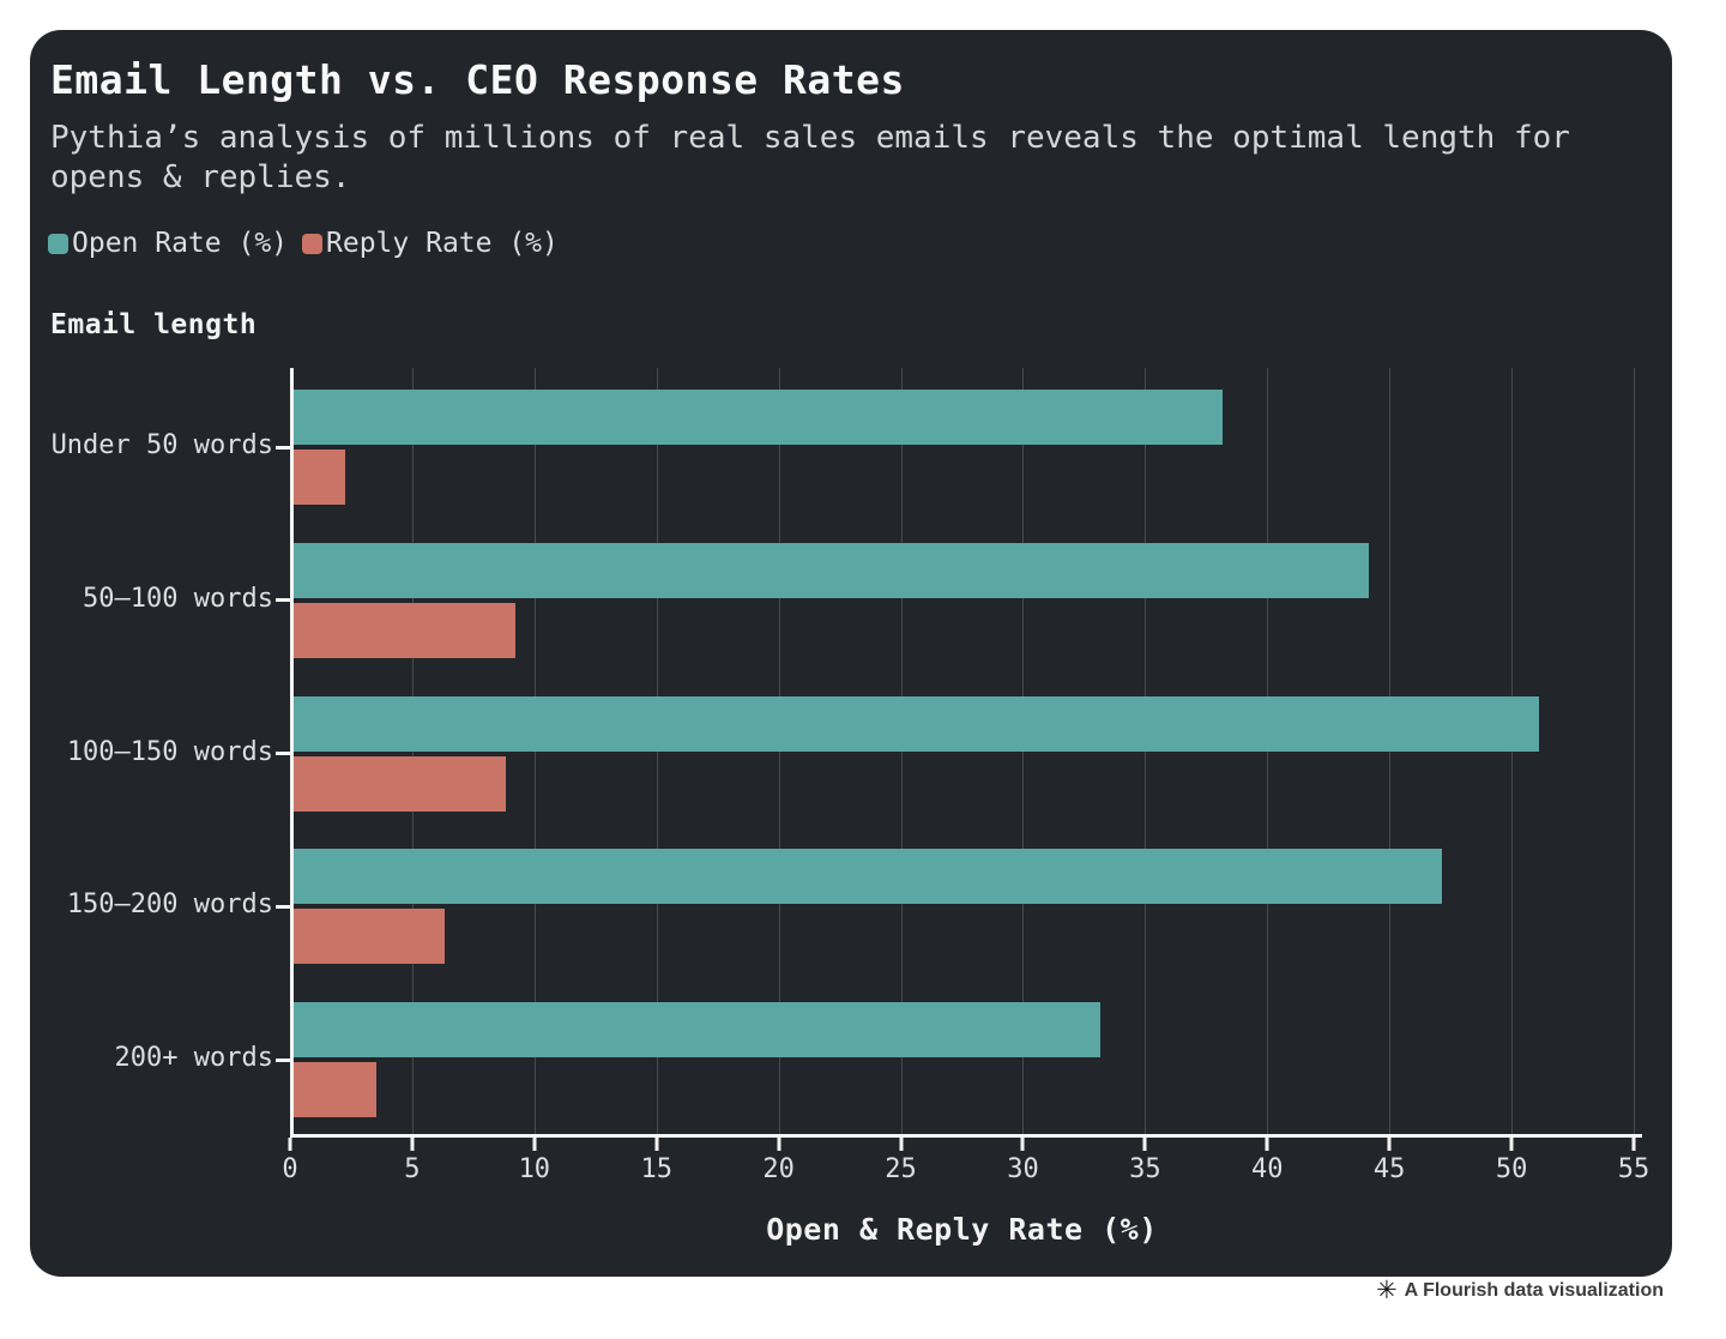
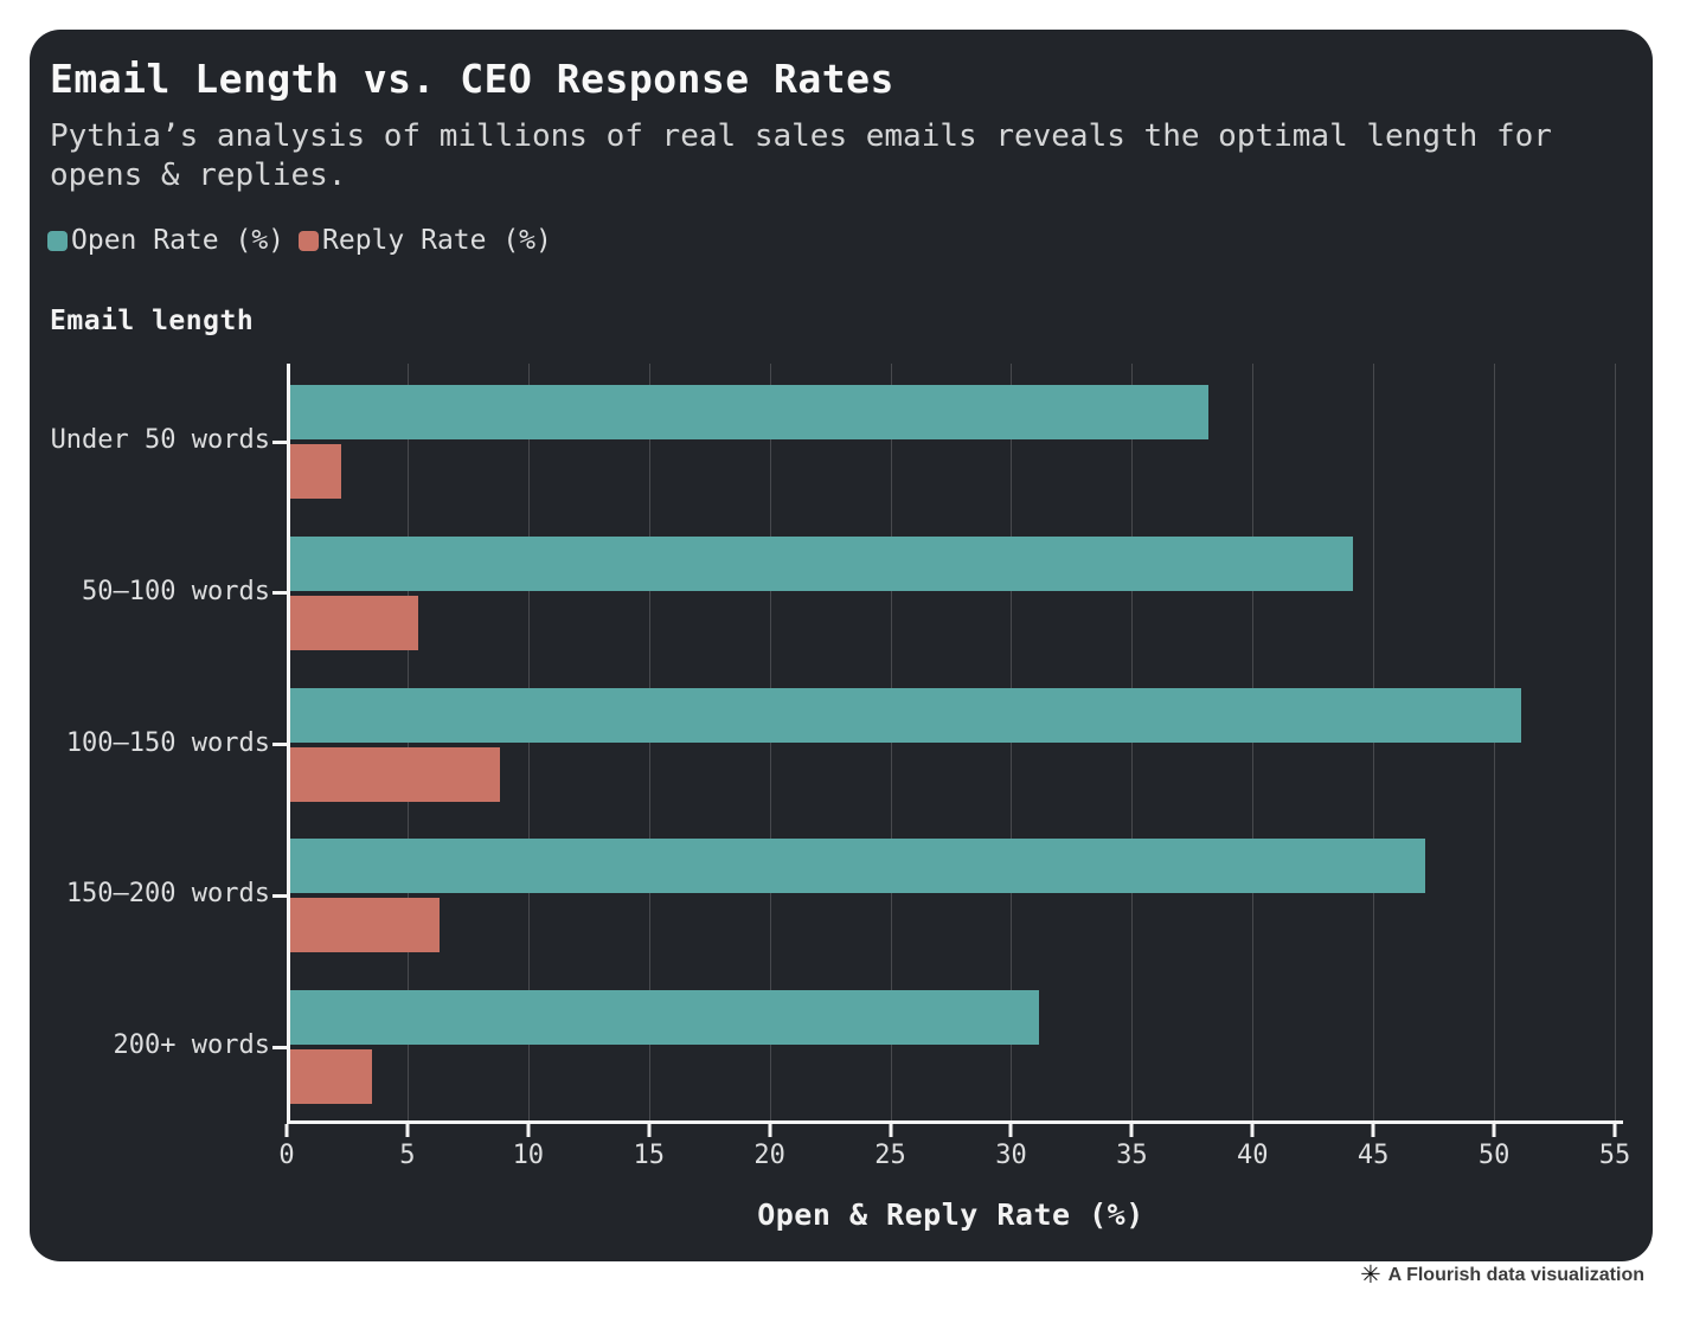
Reply Rate (%)/50–100 words: 9.1 -> 5.3
Open Rate (%)/200+ words: 33 -> 31
